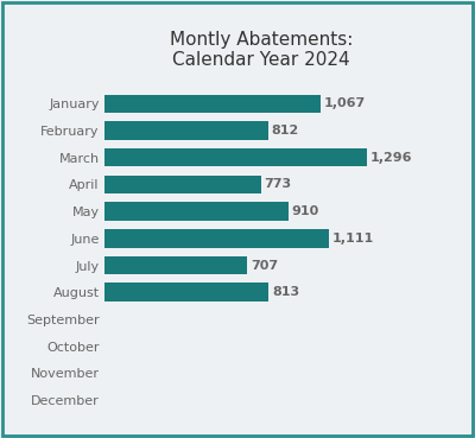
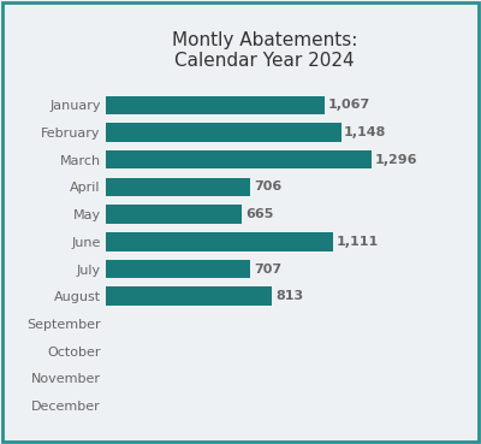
February: 812 -> 1,148
April: 773 -> 706
May: 910 -> 665
